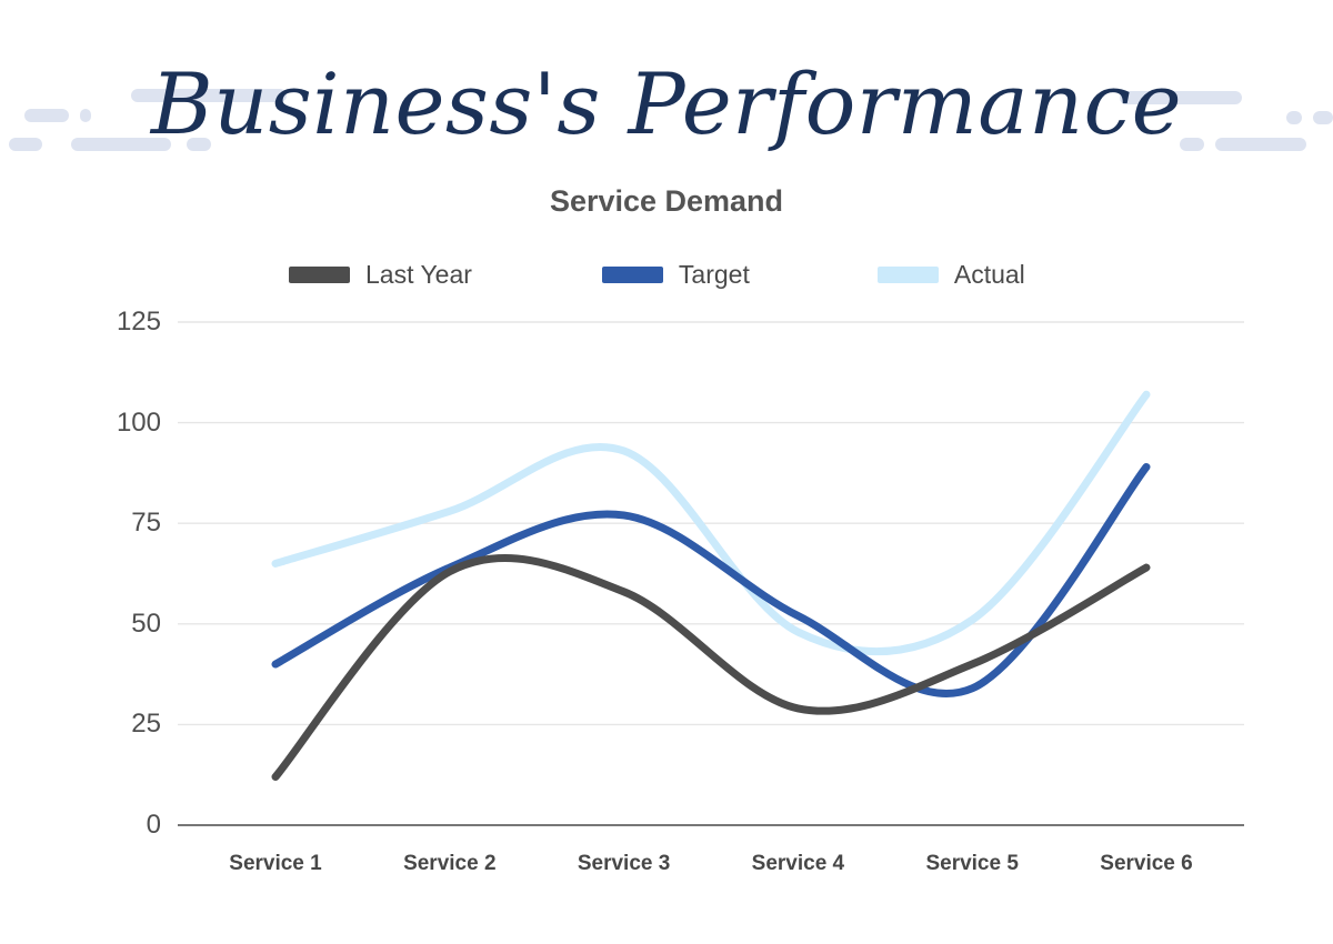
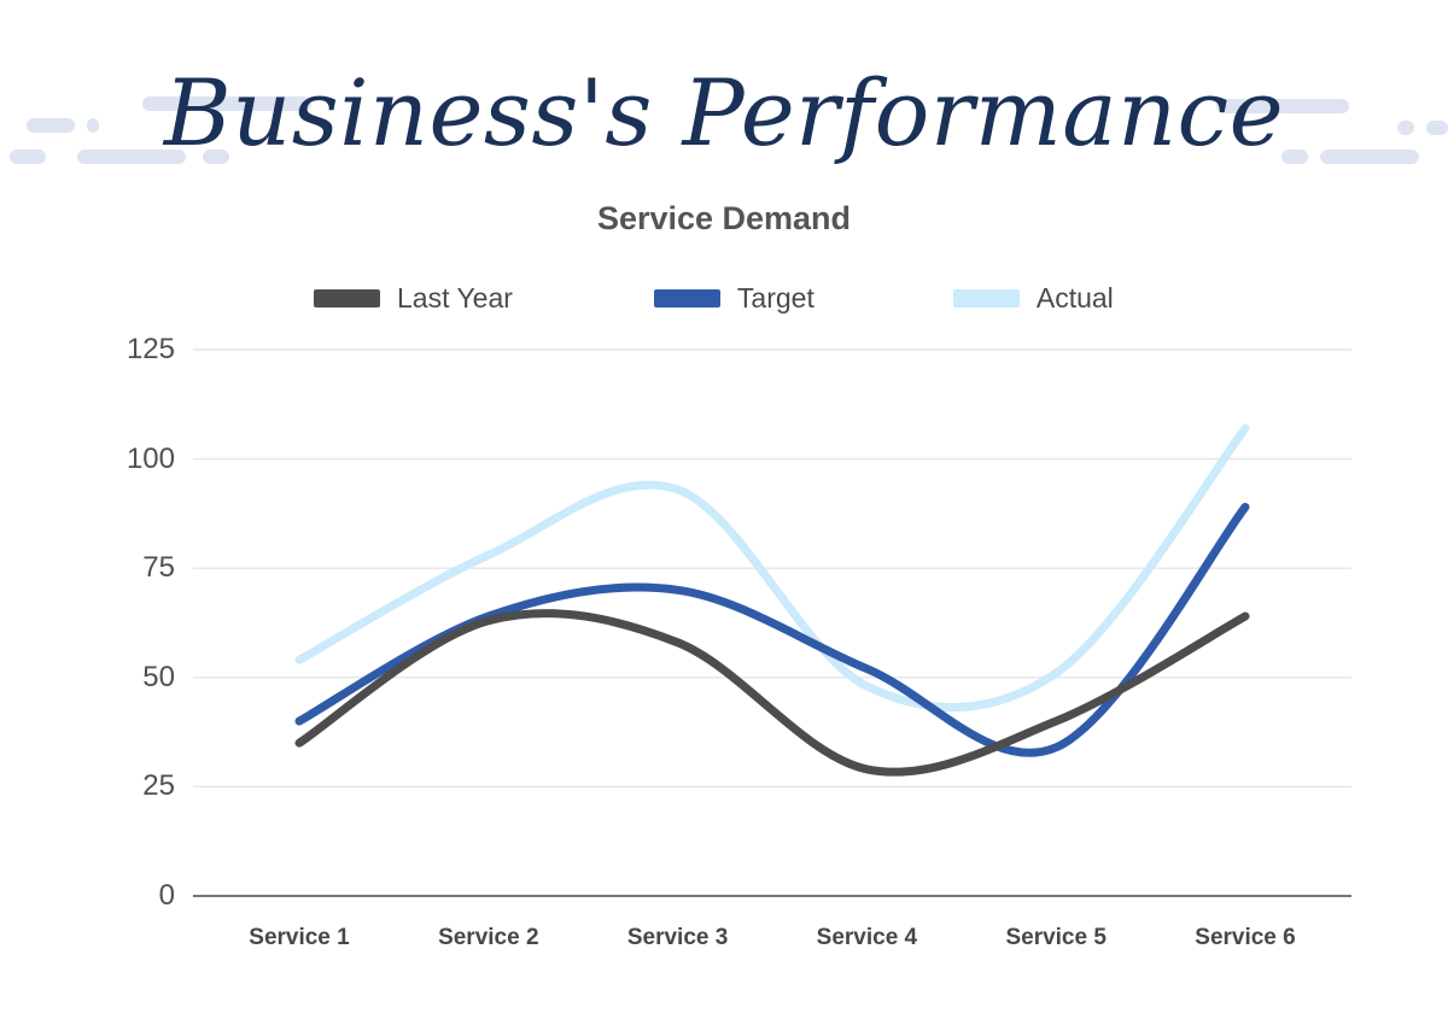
Last Year/Service 1: 12 -> 35
Actual/Service 1: 65 -> 54
Target/Service 3: 77 -> 70
